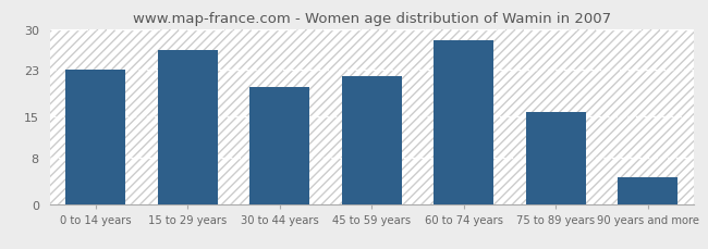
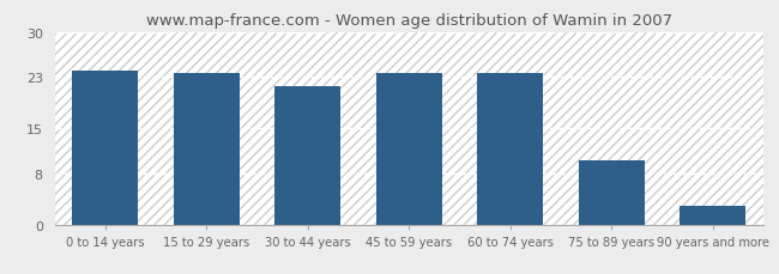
0 to 14 years: 23.0 -> 24.0
15 to 29 years: 26.4 -> 23.5
30 to 44 years: 20.0 -> 21.5
45 to 59 years: 22.0 -> 23.5
60 to 74 years: 28.0 -> 23.5
75 to 89 years: 15.8 -> 10.0
90 years and more: 4.6 -> 3.0
